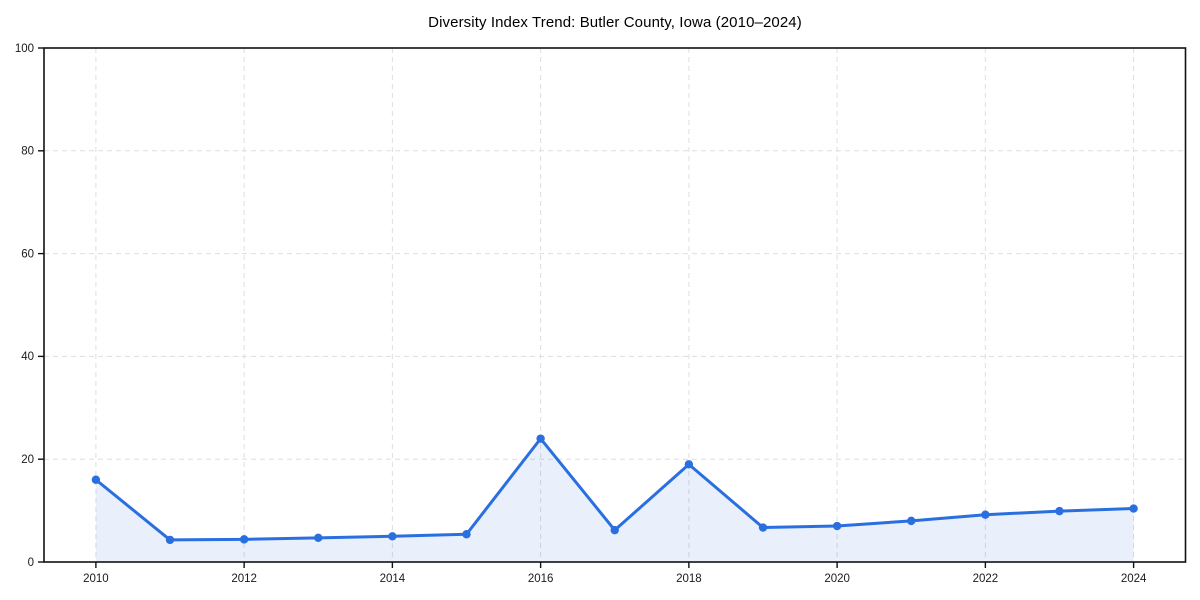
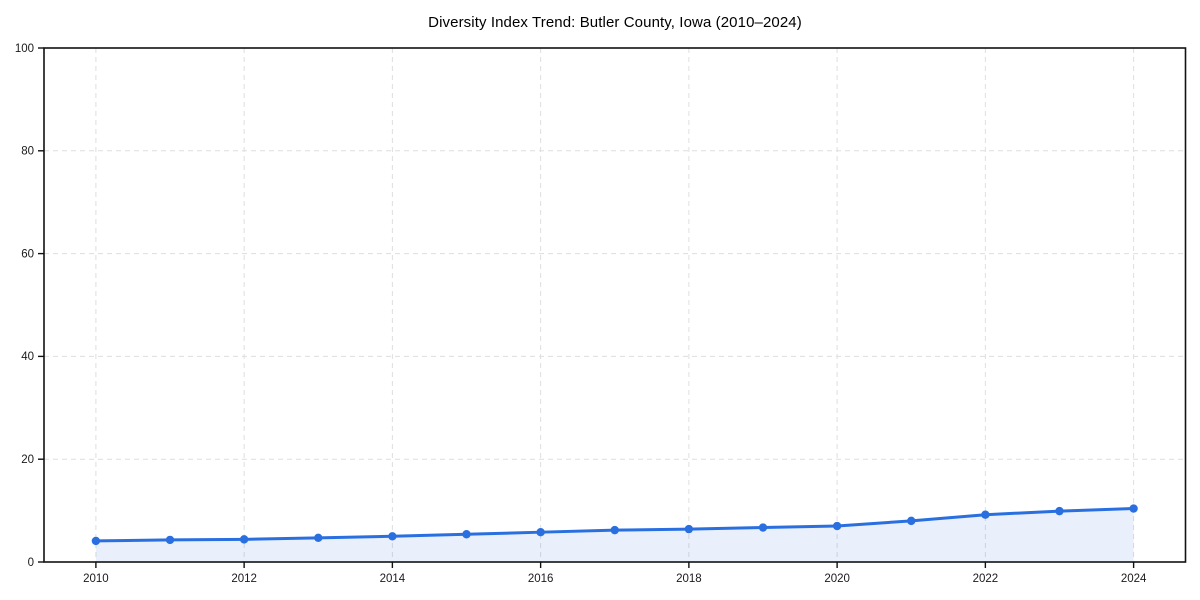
2010: 16 -> 4
2016: 24 -> 6
2018: 19 -> 6
